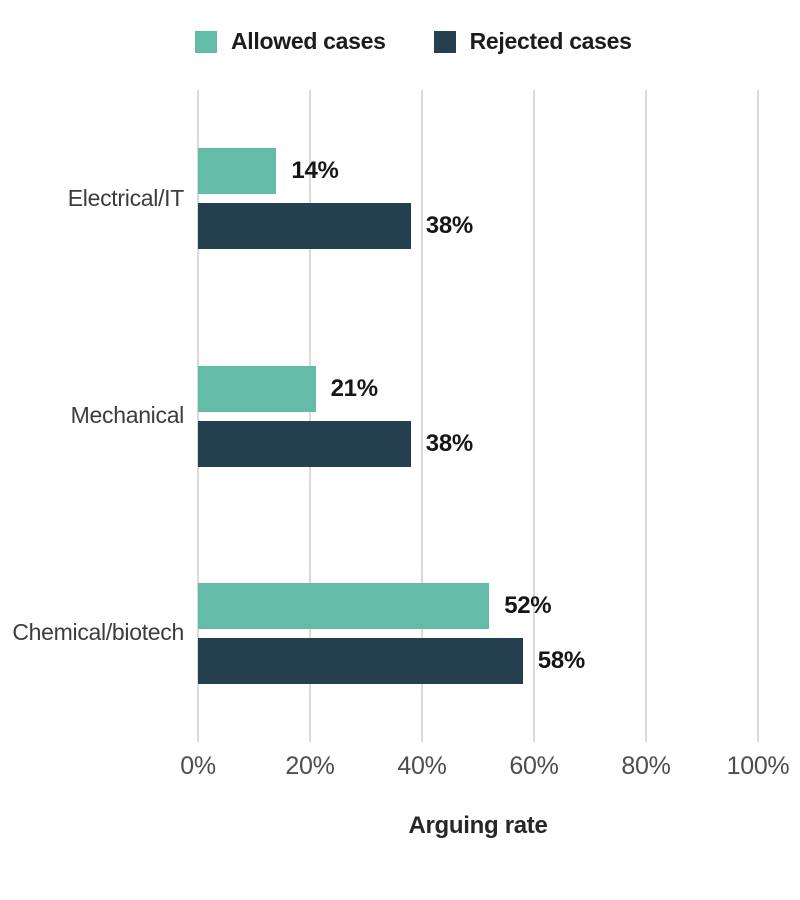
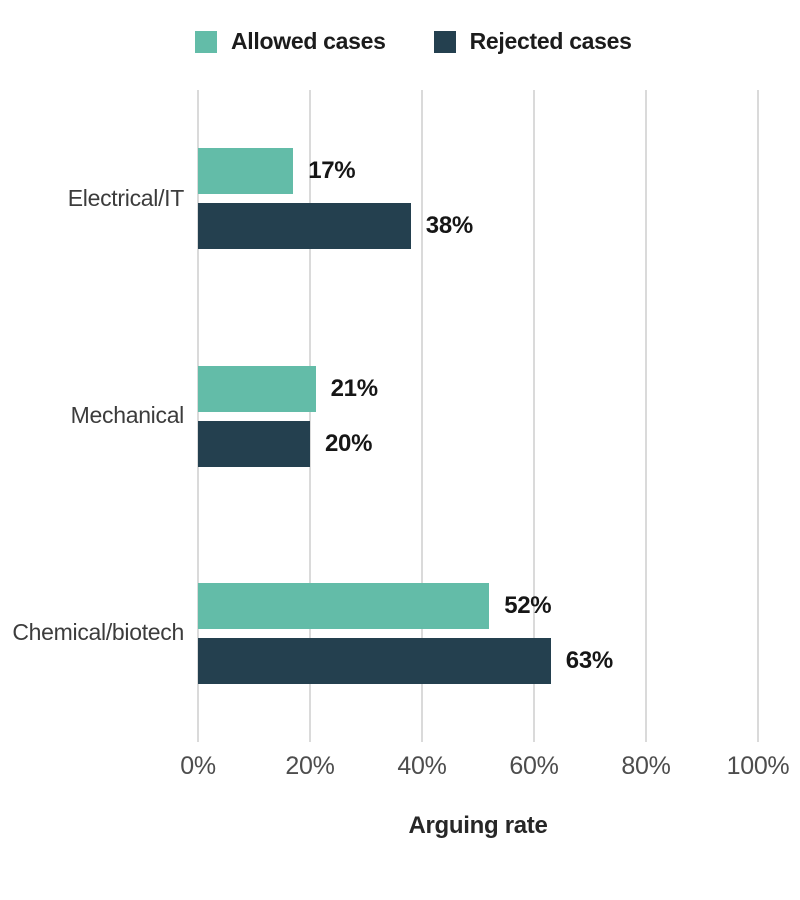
Allowed cases/Electrical/IT: 14% -> 17%
Rejected cases/Mechanical: 38% -> 20%
Rejected cases/Chemical/biotech: 58% -> 63%
